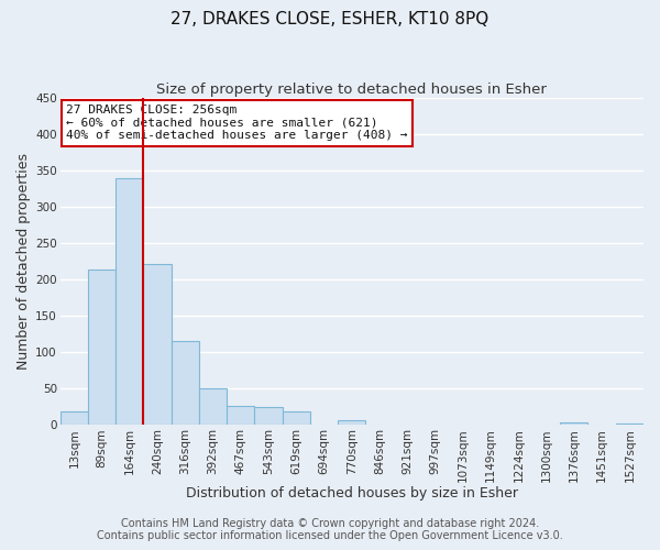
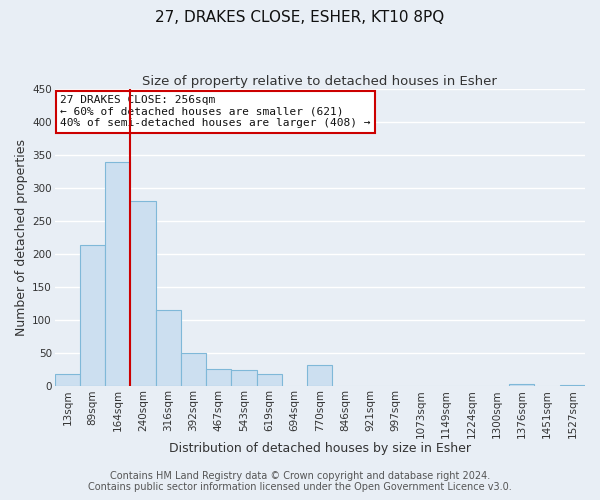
240sqm: 221 -> 280
770sqm: 7 -> 32
